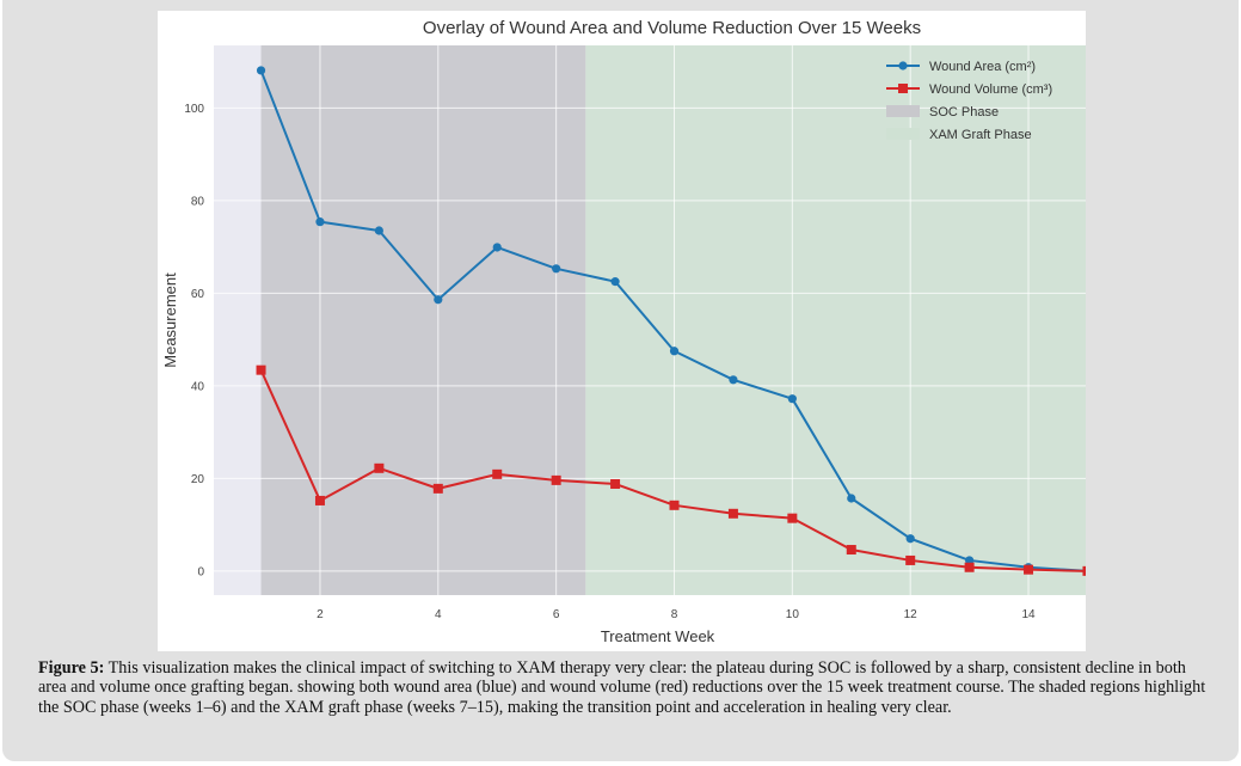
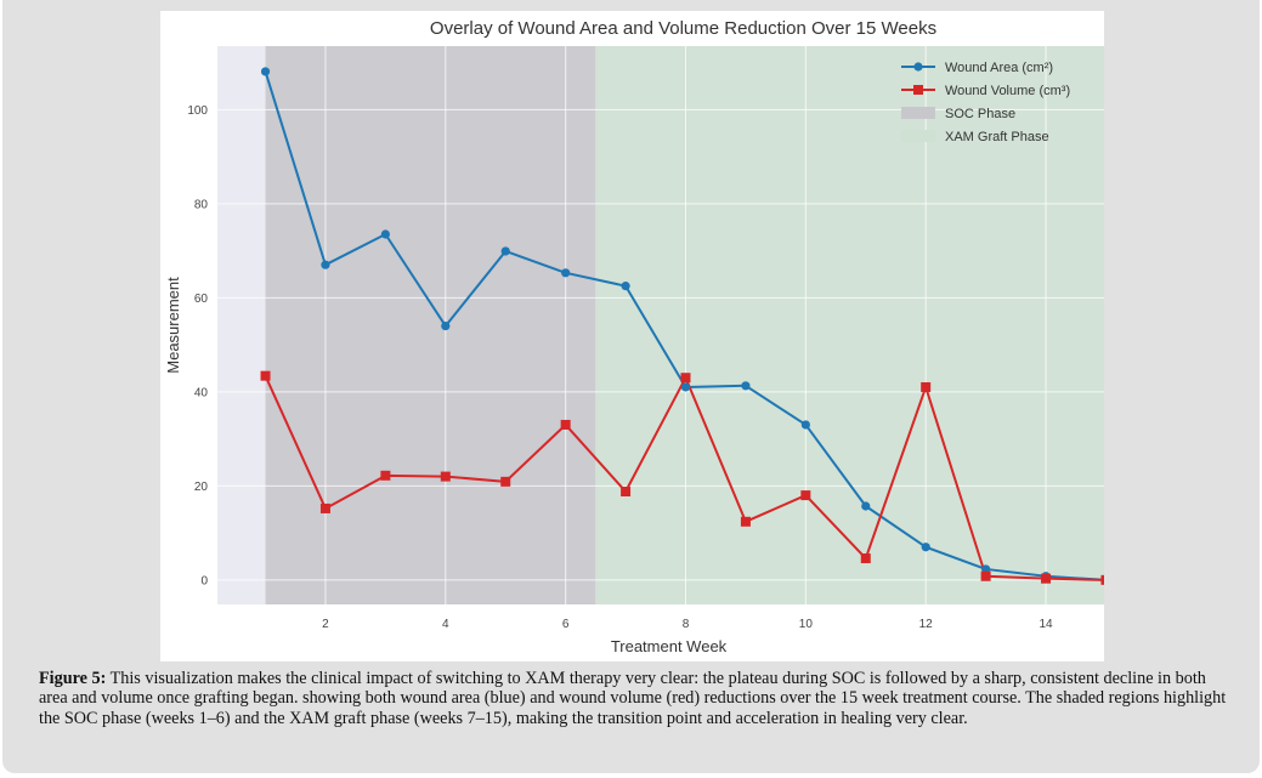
Wound Area (cm²)/2: 75 -> 67
Wound Area (cm²)/4: 59 -> 54
Wound Volume (cm³)/4: 18 -> 22
Wound Volume (cm³)/6: 20 -> 33
Wound Area (cm²)/8: 48 -> 41
Wound Volume (cm³)/8: 14 -> 43
Wound Area (cm²)/10: 37 -> 33
Wound Volume (cm³)/10: 11 -> 18
Wound Volume (cm³)/12: 2 -> 41
